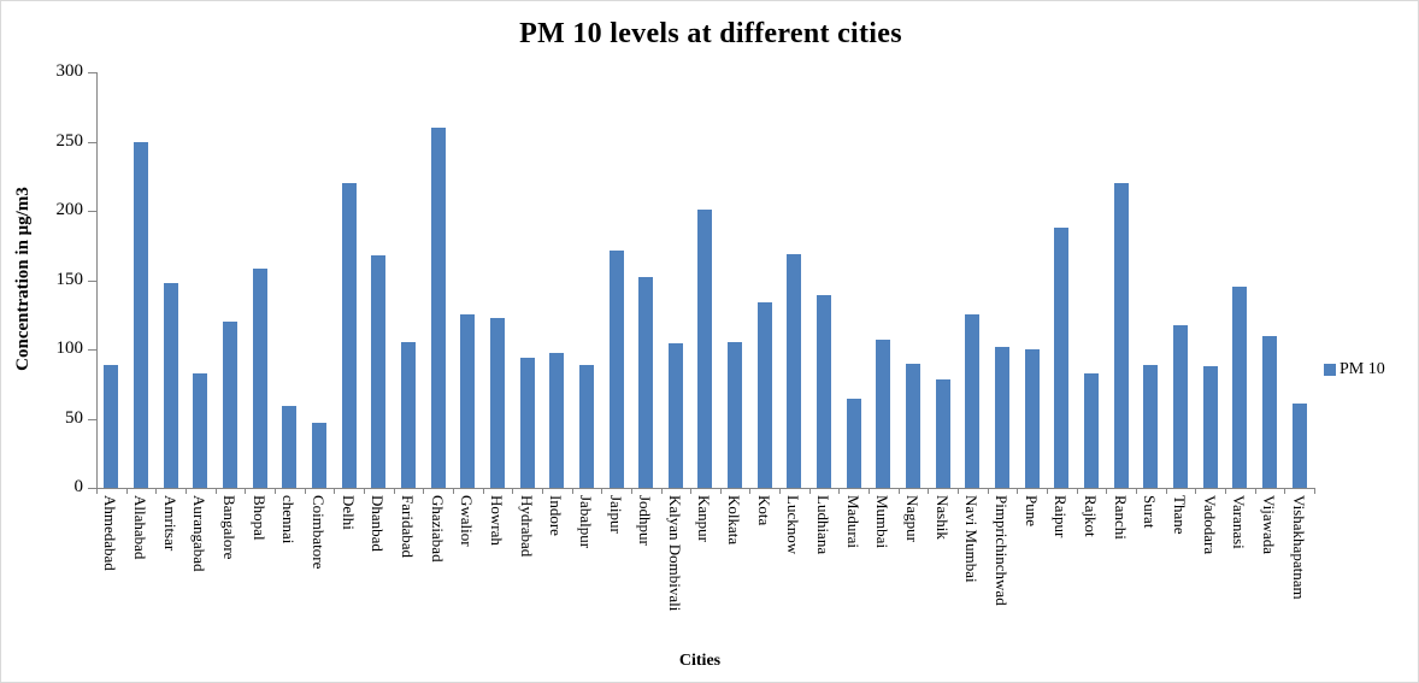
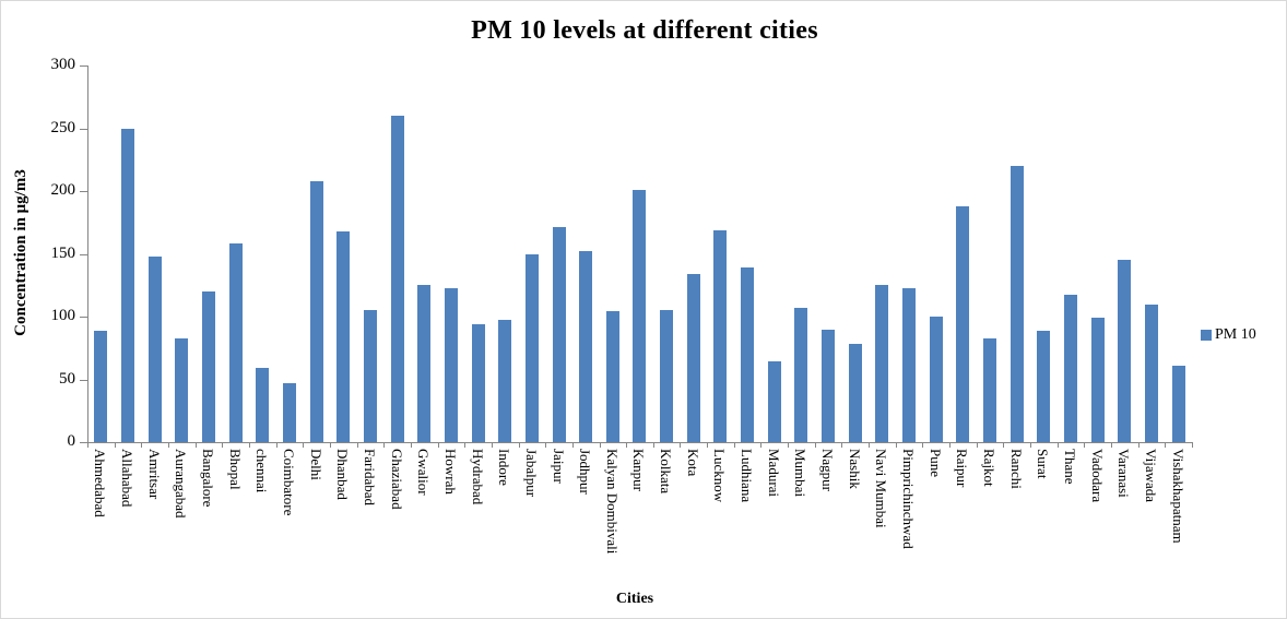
Delhi: 220 -> 208
Jabalpur: 89 -> 150
Pimprichinchwad: 102 -> 123
Vadodara: 88 -> 99
